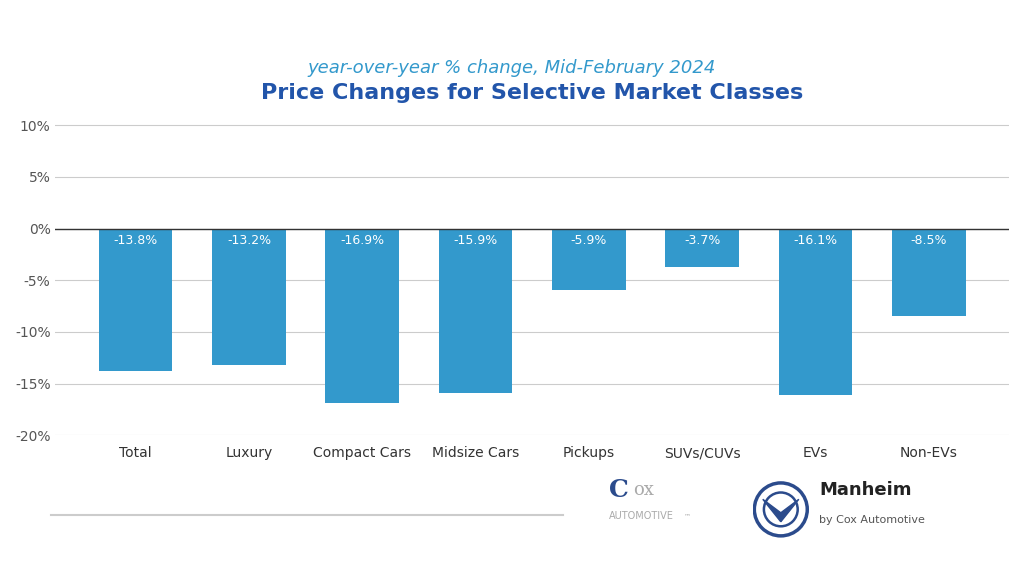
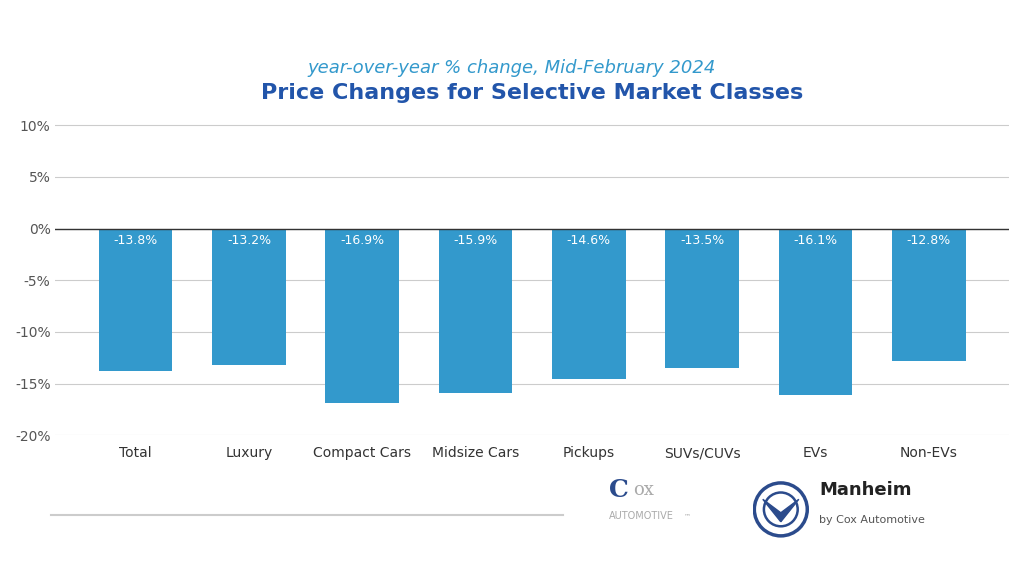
Pickups: -5.9% -> -14.6%
SUVs/CUVs: -3.7% -> -13.5%
Non-EVs: -8.5% -> -12.8%
